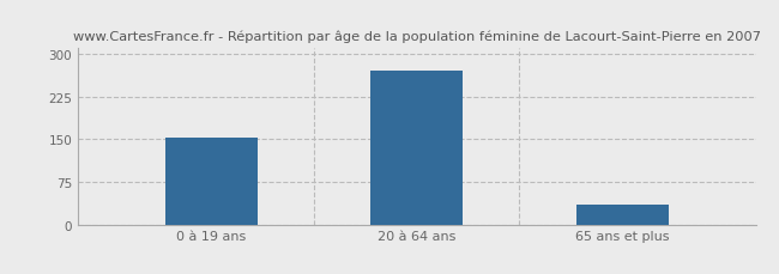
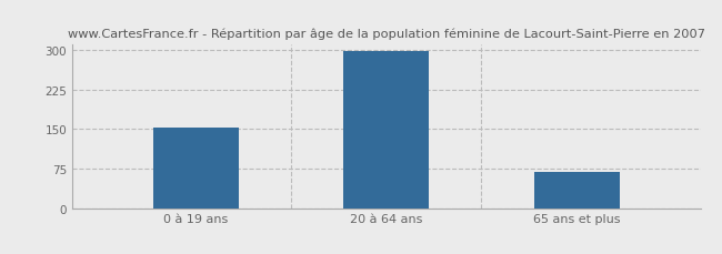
20 à 64 ans: 270 -> 298
65 ans et plus: 35 -> 68
